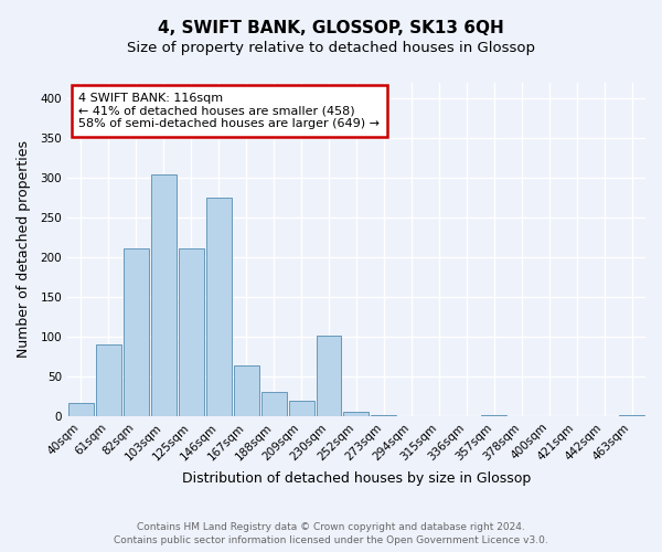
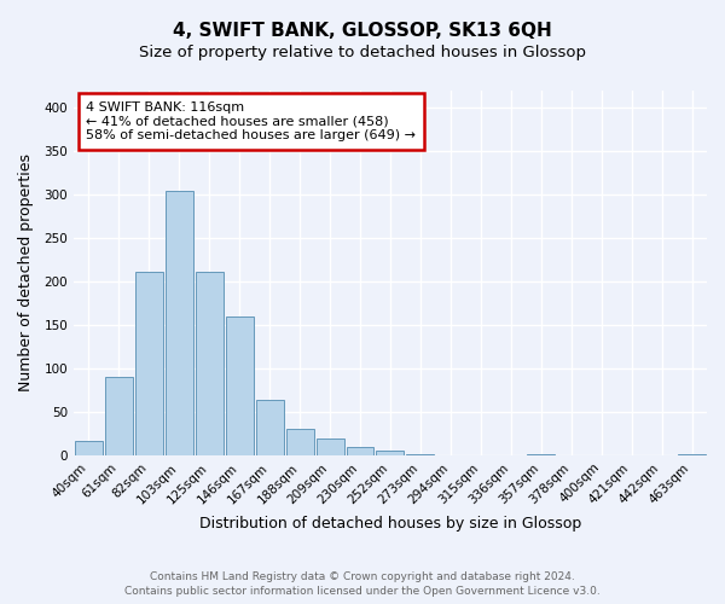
146sqm: 276 -> 160
230sqm: 102 -> 10
